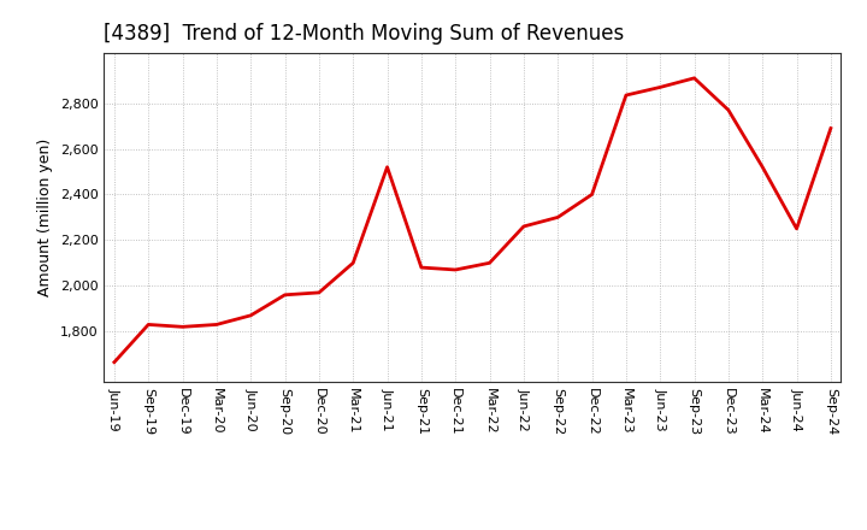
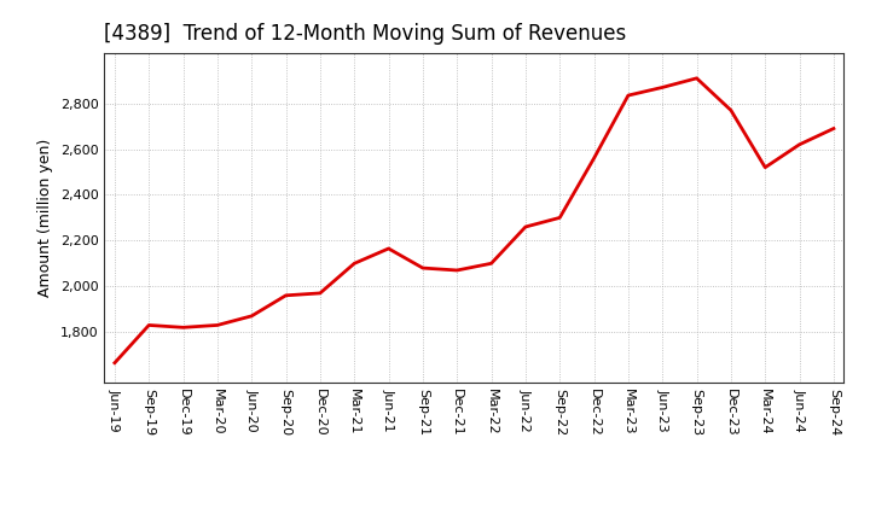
Jun-21: 2,520 -> 2,160
Dec-22: 2,400 -> 2,560
Jun-24: 2,250 -> 2,620
